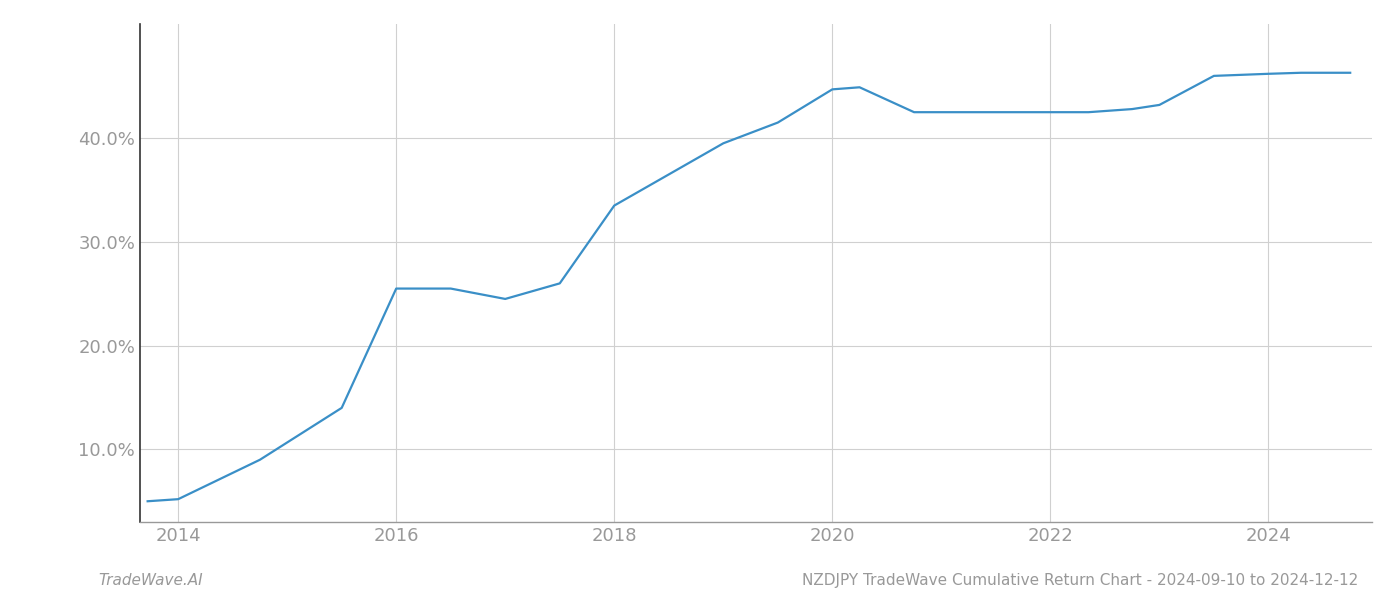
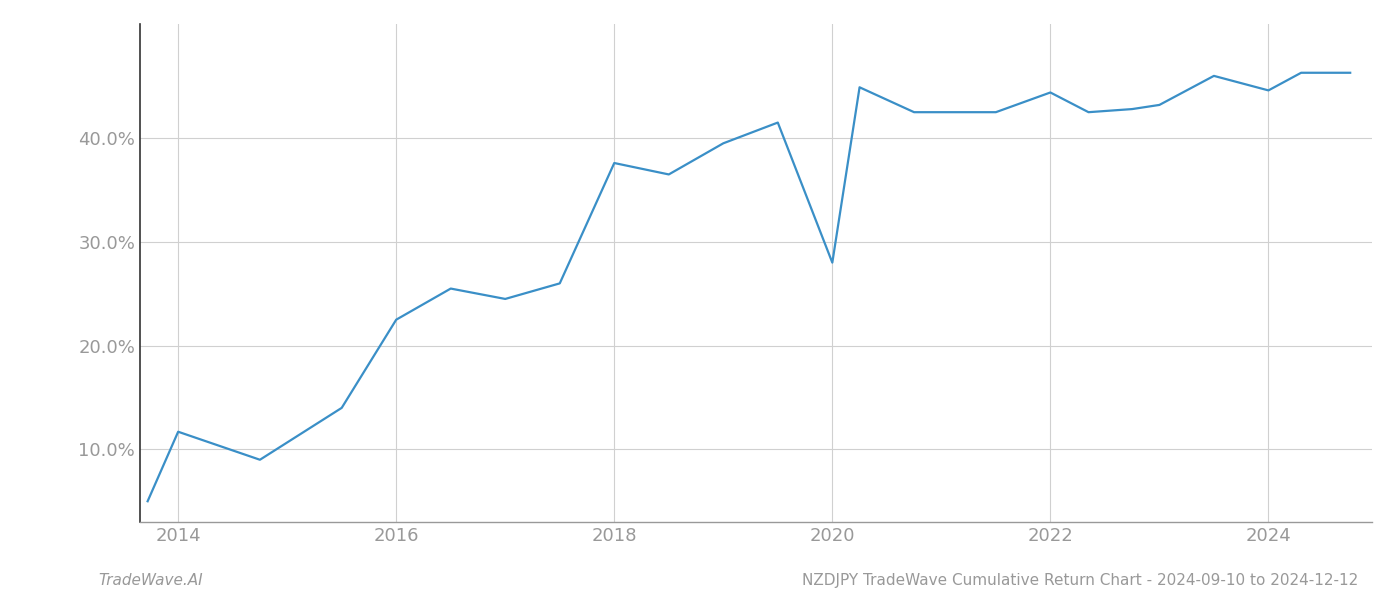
2014: 5.2% -> 11.7%
2016: 25.5% -> 22.5%
2018: 33.5% -> 37.6%
2020: 44.7% -> 28.0%
2022: 42.5% -> 44.4%
2024: 46.2% -> 44.6%
